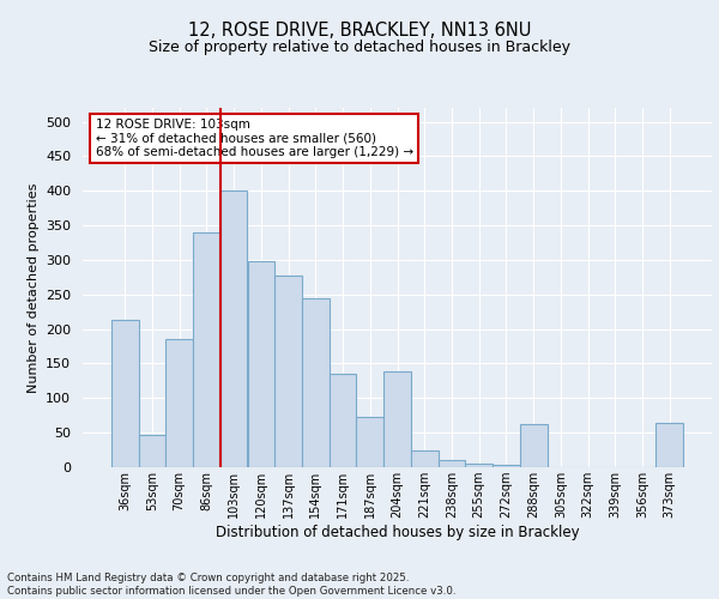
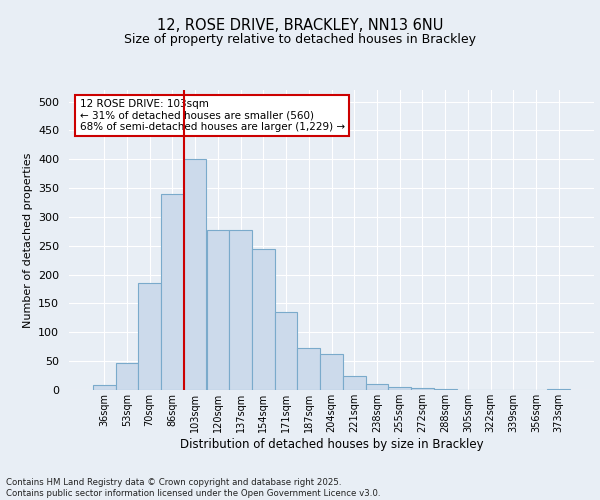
36sqm: 214 -> 8
120sqm: 298 -> 278
204sqm: 138 -> 62
288sqm: 62 -> 1
373sqm: 64 -> 2
